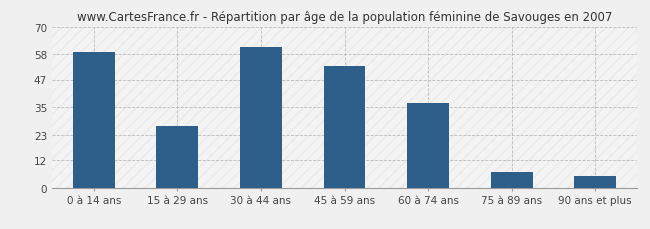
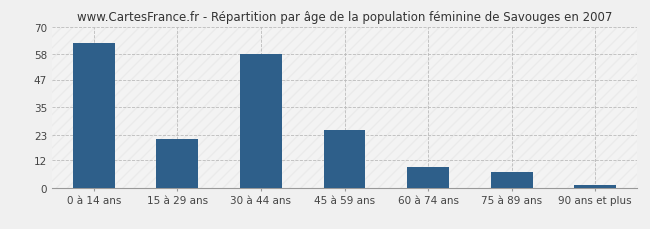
0 à 14 ans: 59 -> 63
15 à 29 ans: 27 -> 21
30 à 44 ans: 61 -> 58
45 à 59 ans: 53 -> 25
60 à 74 ans: 37 -> 9
90 ans et plus: 5 -> 1
